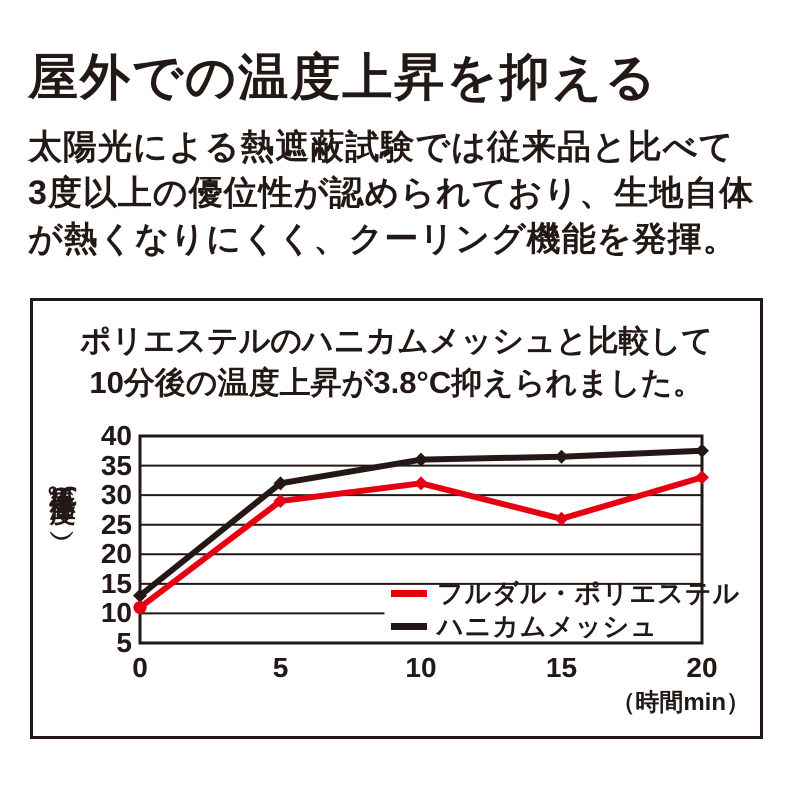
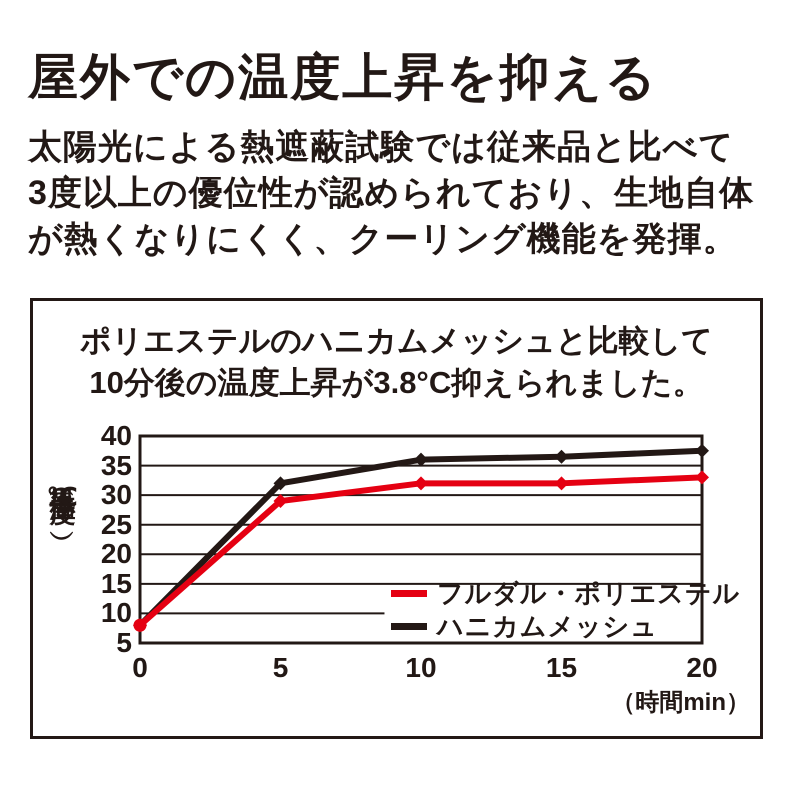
フルダル・ポリエステル/0: 11 -> 8
ハニカムメッシュ/0: 13 -> 8
フルダル・ポリエステル/15: 26 -> 32
